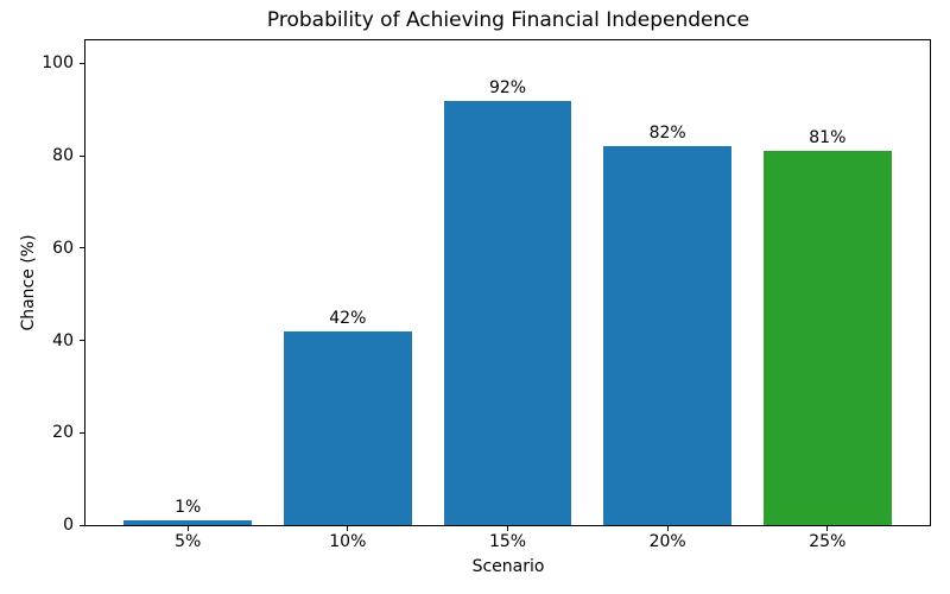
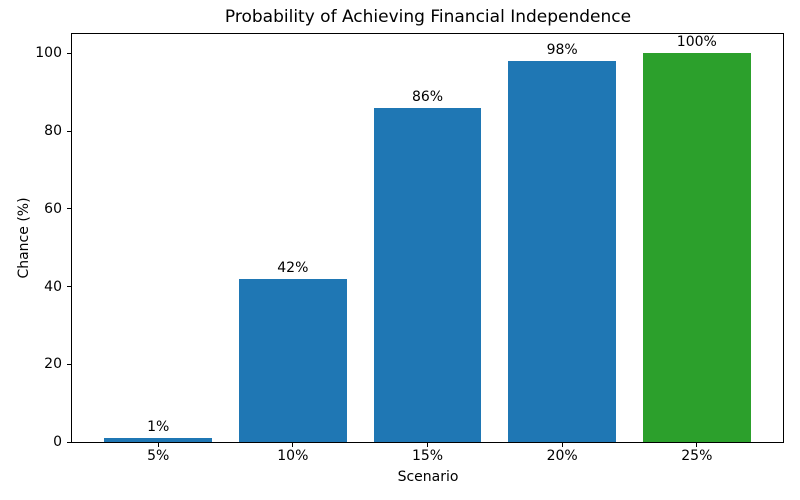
15%: 92% -> 86%
20%: 82% -> 98%
25%: 81% -> 100%
